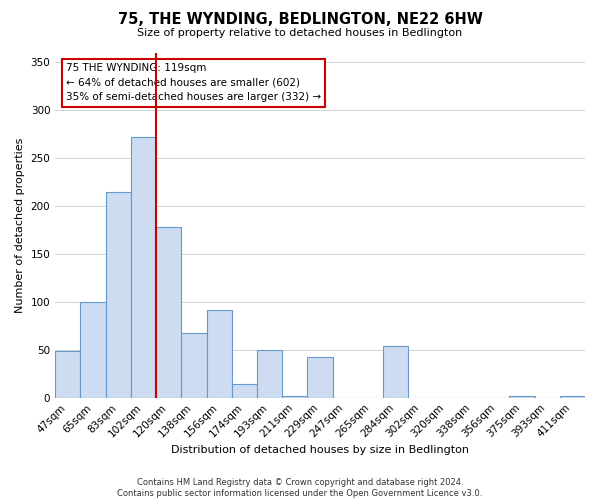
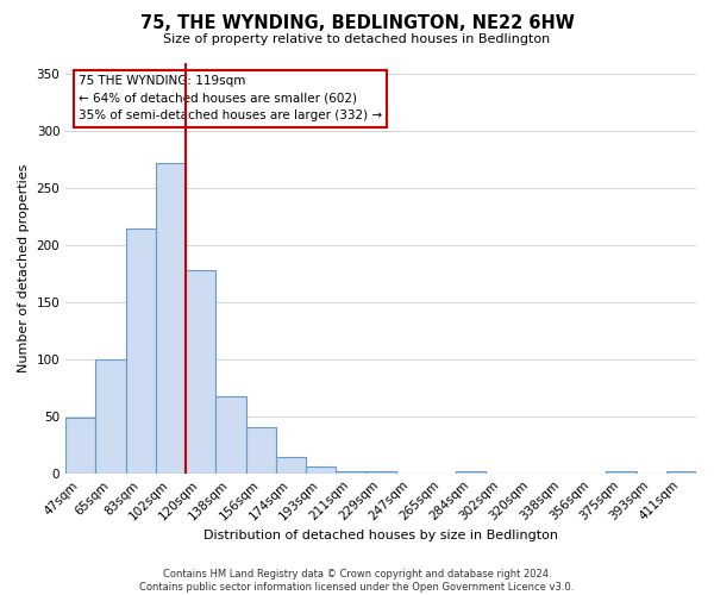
156sqm: 92 -> 40
193sqm: 50 -> 6
229sqm: 42 -> 2
284sqm: 54 -> 2
